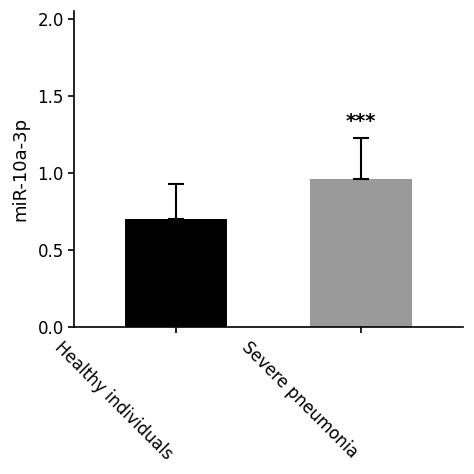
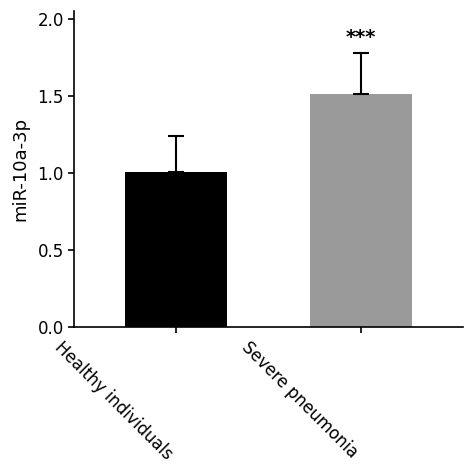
Healthy individuals: 0.70 -> 1.01
Severe pneumonia: 0.96 -> 1.51
